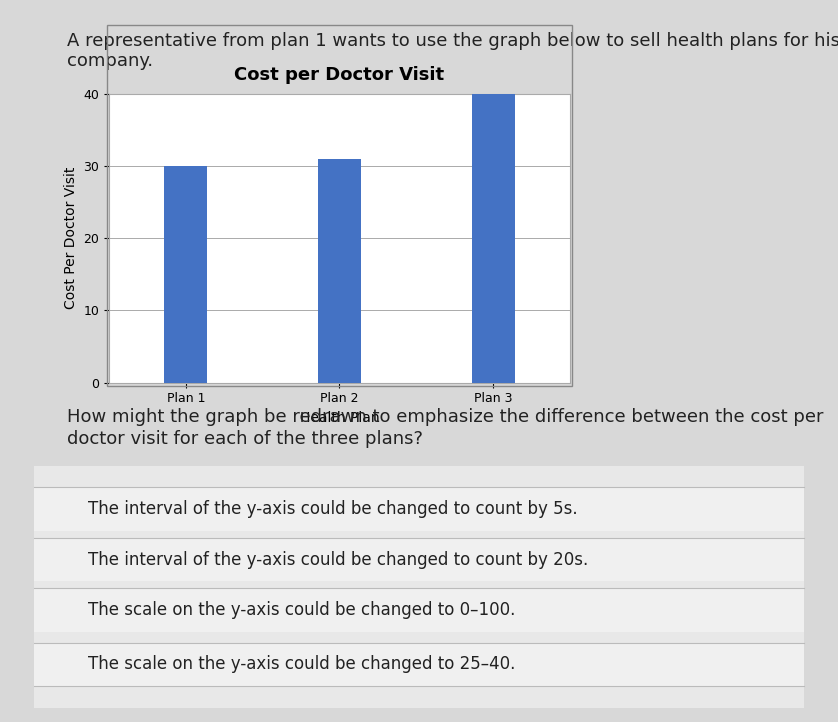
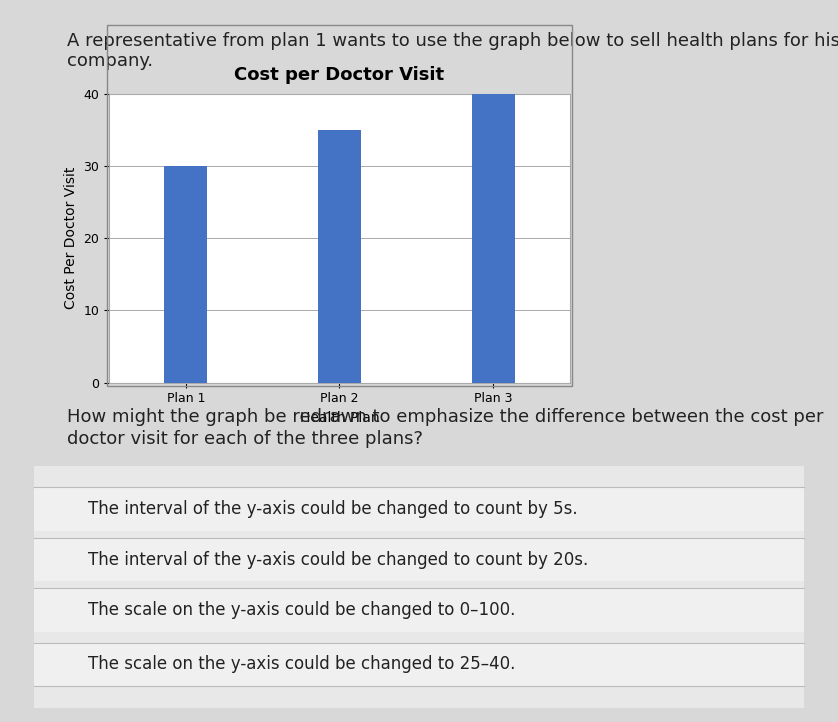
Plan 2: 31 -> 35
